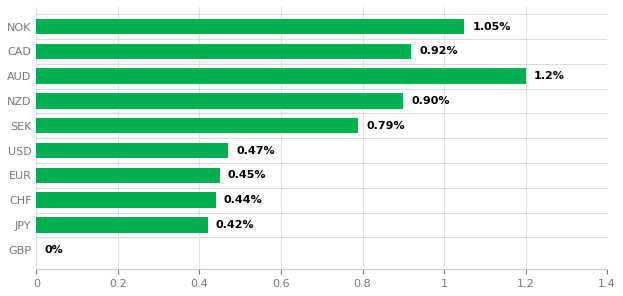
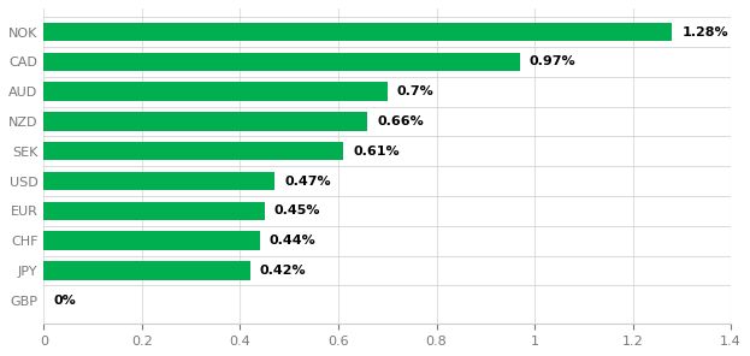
NOK: 1.05% -> 1.28%
CAD: 0.92% -> 0.97%
AUD: 1.2% -> 0.7%
NZD: 0.90% -> 0.66%
SEK: 0.79% -> 0.61%
